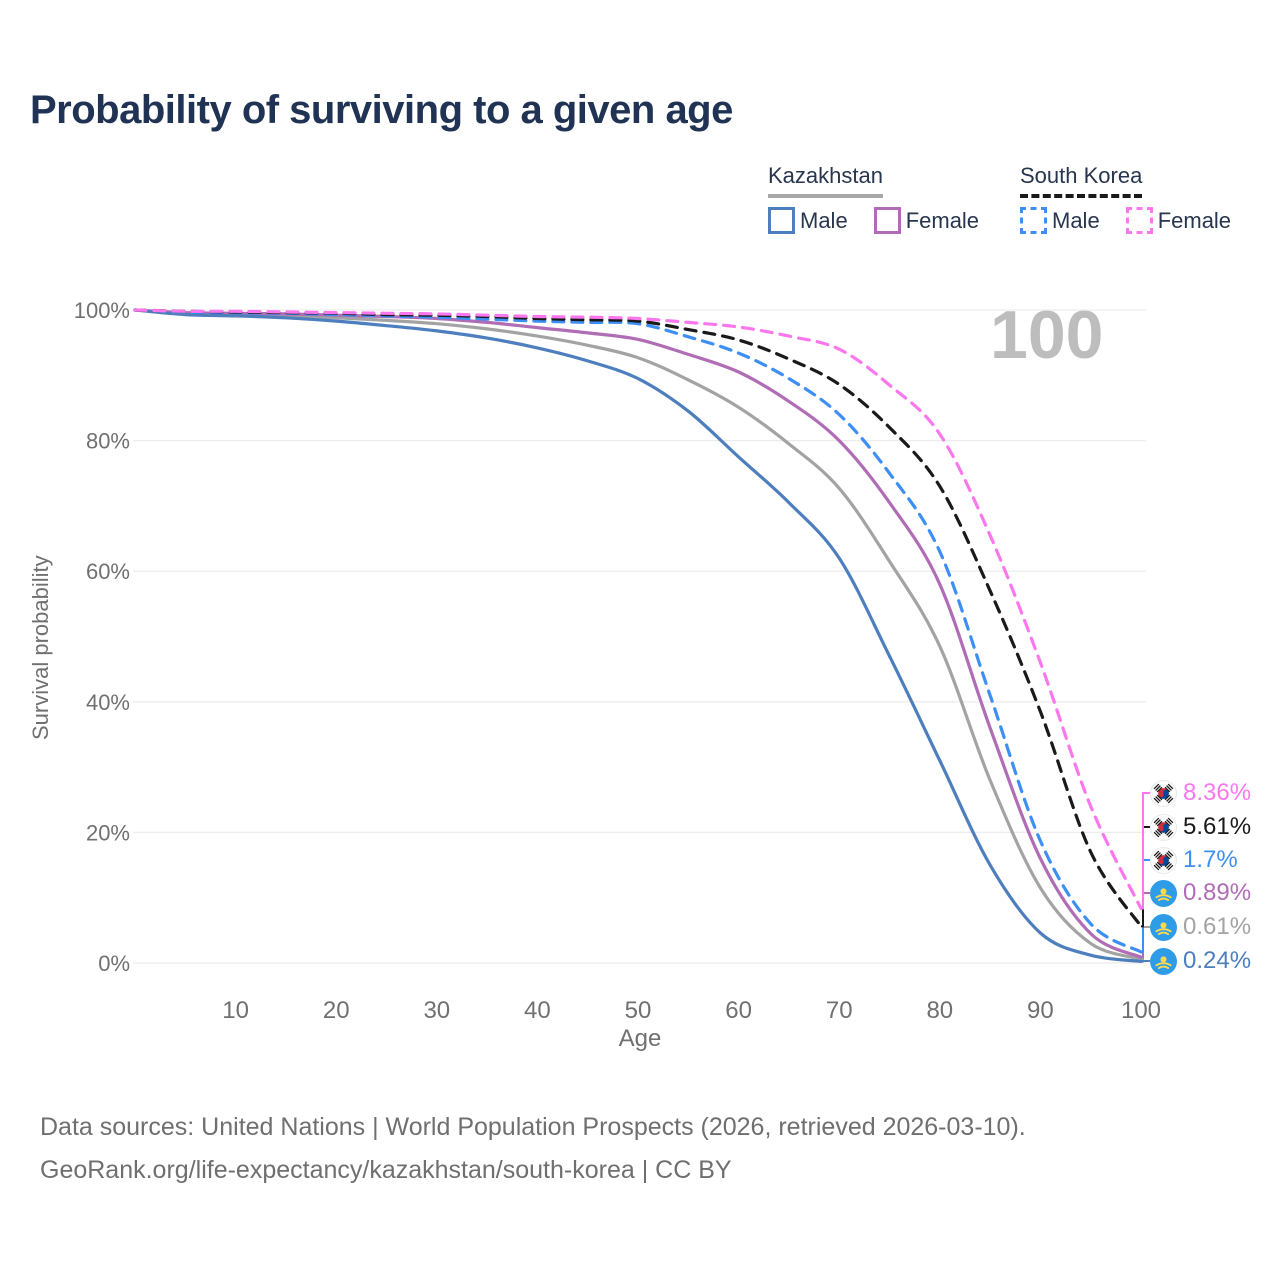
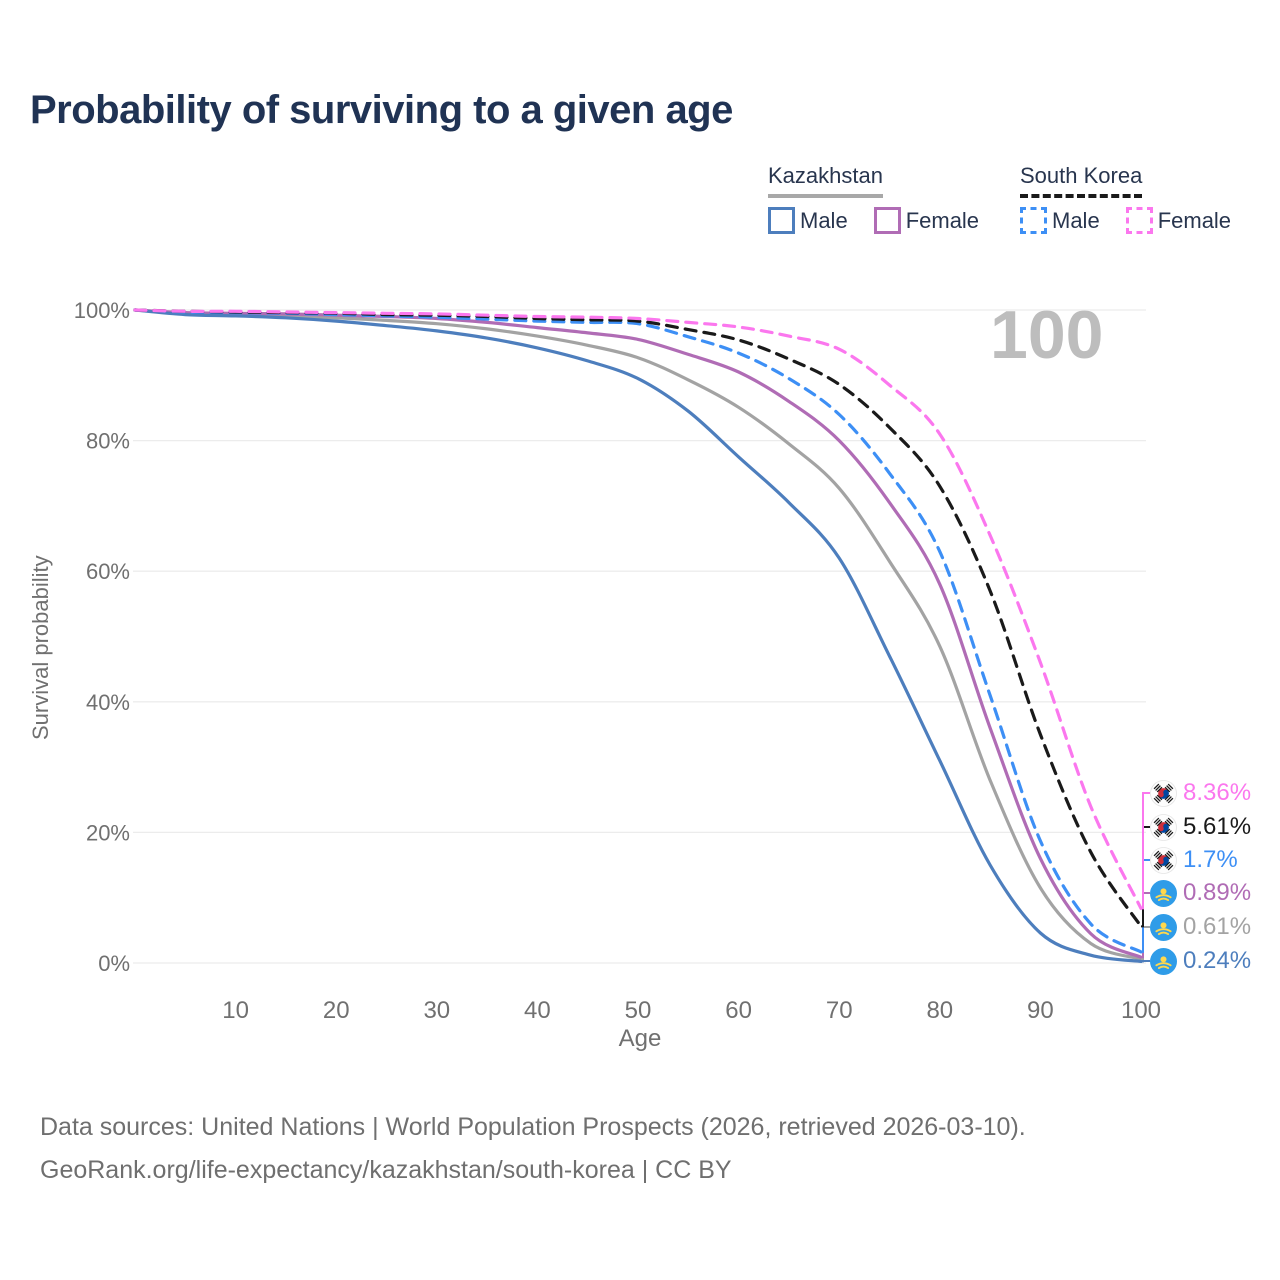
South Korea/90: 38% -> 35%
